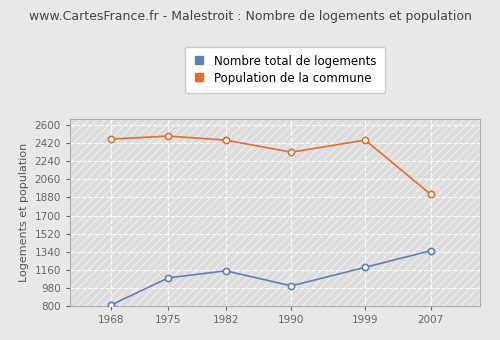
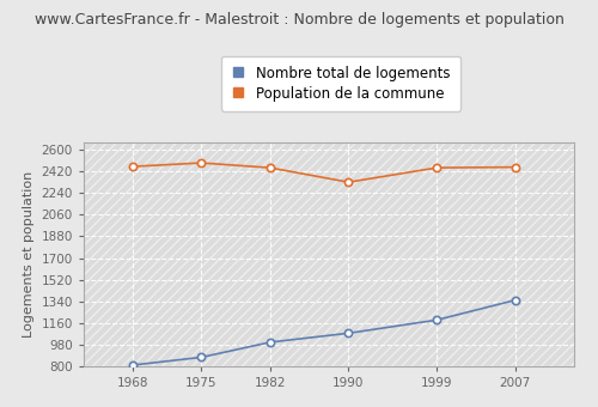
Nombre total de logements/1975: 1080 -> 880
Nombre total de logements/1982: 1150 -> 1000
Nombre total de logements/1990: 1000 -> 1080
Population de la commune/2007: 1910 -> 2460
